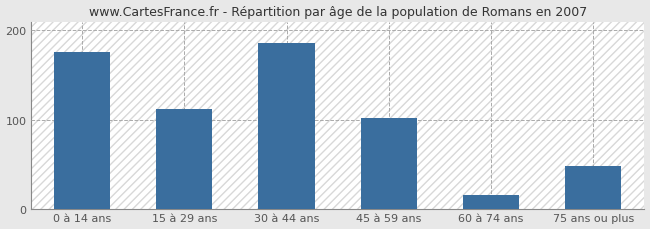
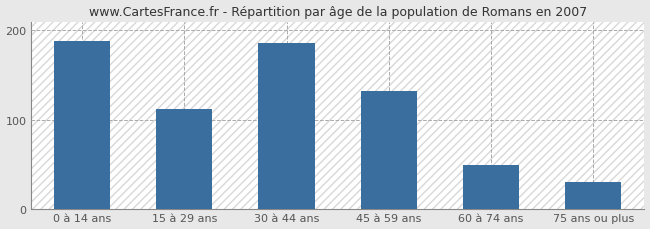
0 à 14 ans: 176 -> 188
45 à 59 ans: 102 -> 132
60 à 74 ans: 16 -> 50
75 ans ou plus: 48 -> 30
